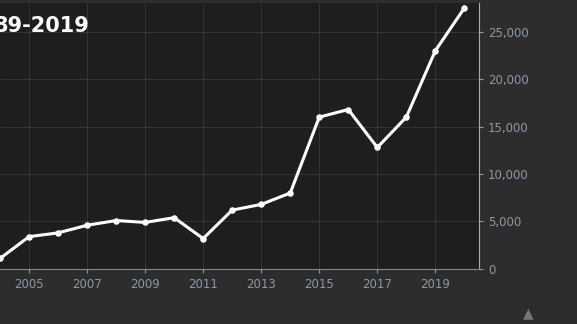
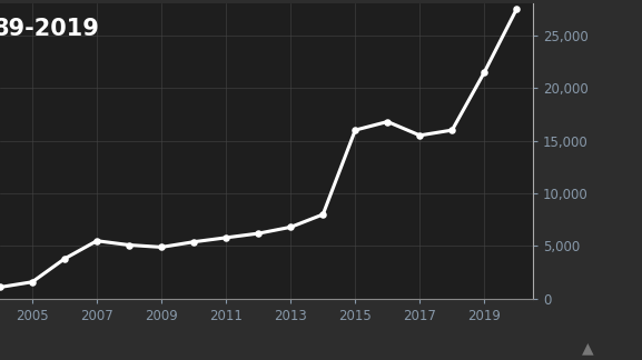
2005: 3,400 -> 1,600
2007: 4,600 -> 5,500
2011: 3,200 -> 5,800
2017: 12,800 -> 15,500
2019: 23,000 -> 21,500
